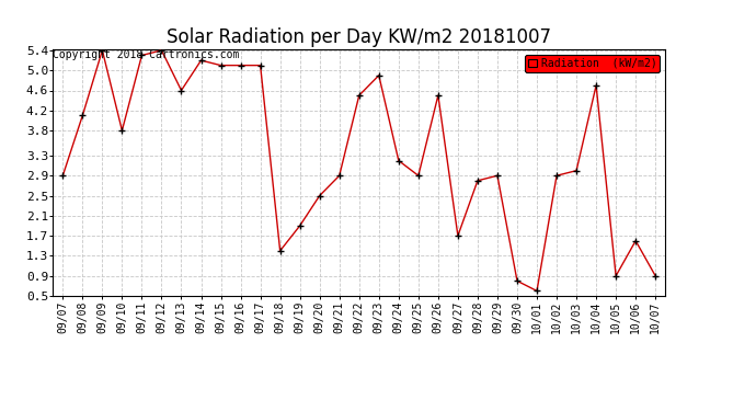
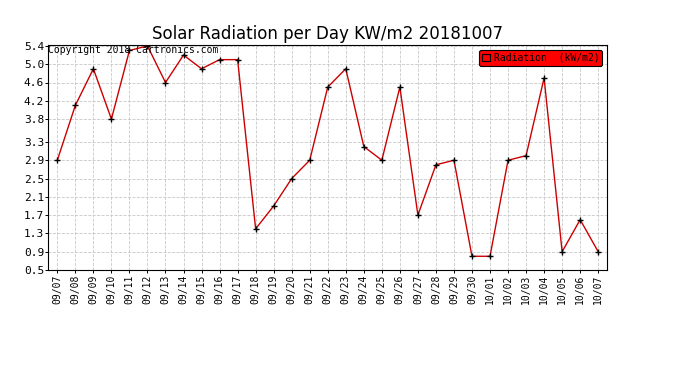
09/09: 5.4 -> 4.9
09/15: 5.1 -> 4.9
10/01: 0.6 -> 0.8
